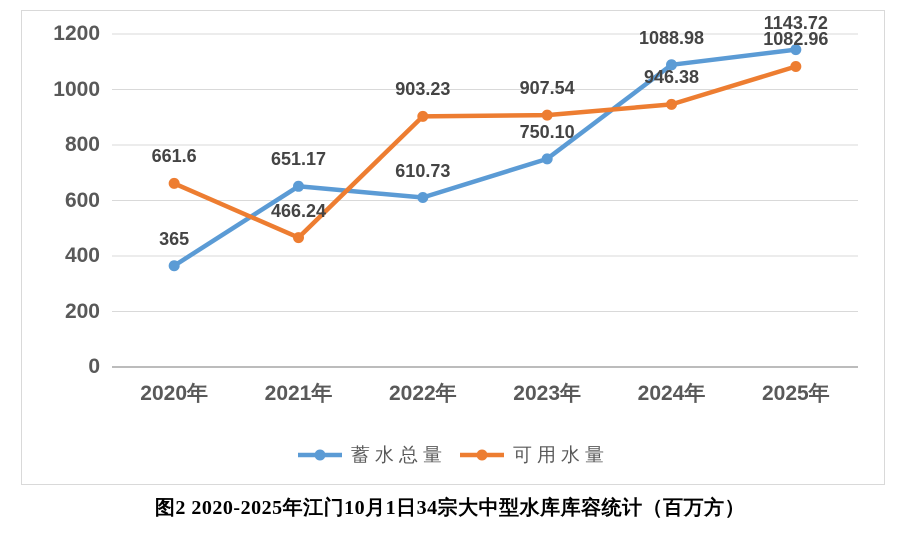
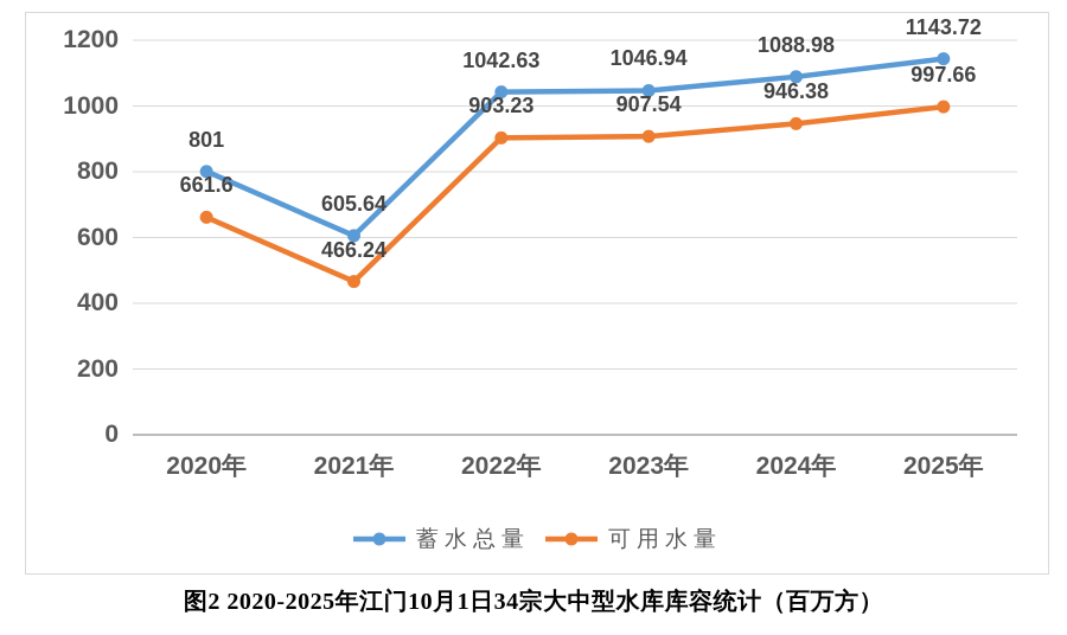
蓄水总量/2020年: 365 -> 801
蓄水总量/2021年: 651.17 -> 605.64
蓄水总量/2022年: 610.73 -> 1042.63
蓄水总量/2023年: 750.10 -> 1046.94
可用水量/2025年: 1082.96 -> 997.66
